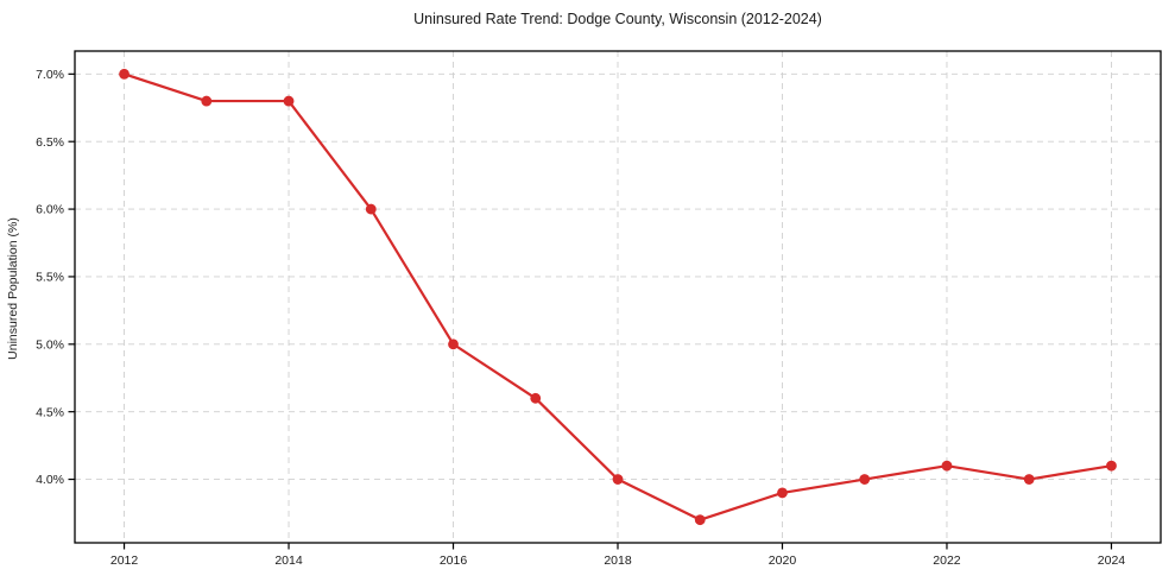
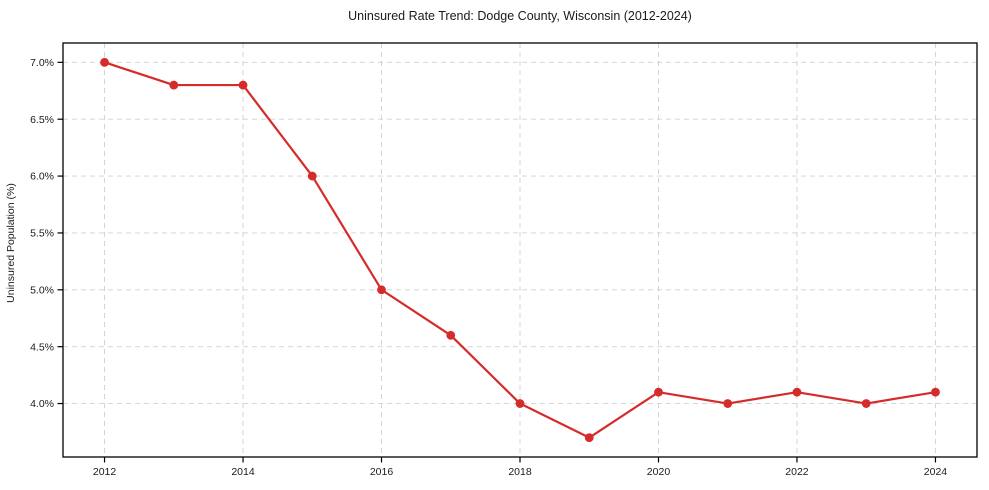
2020: 3.9% -> 4.1%
